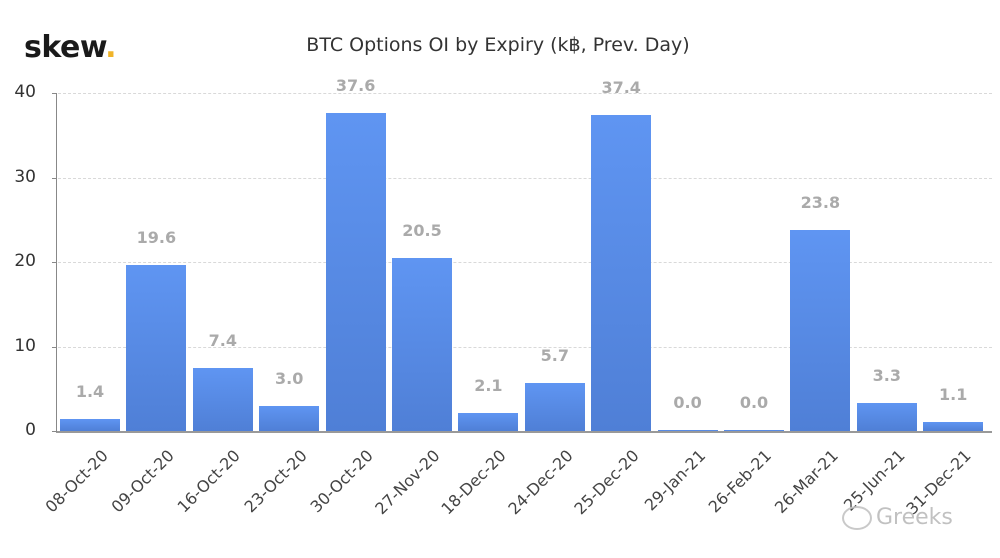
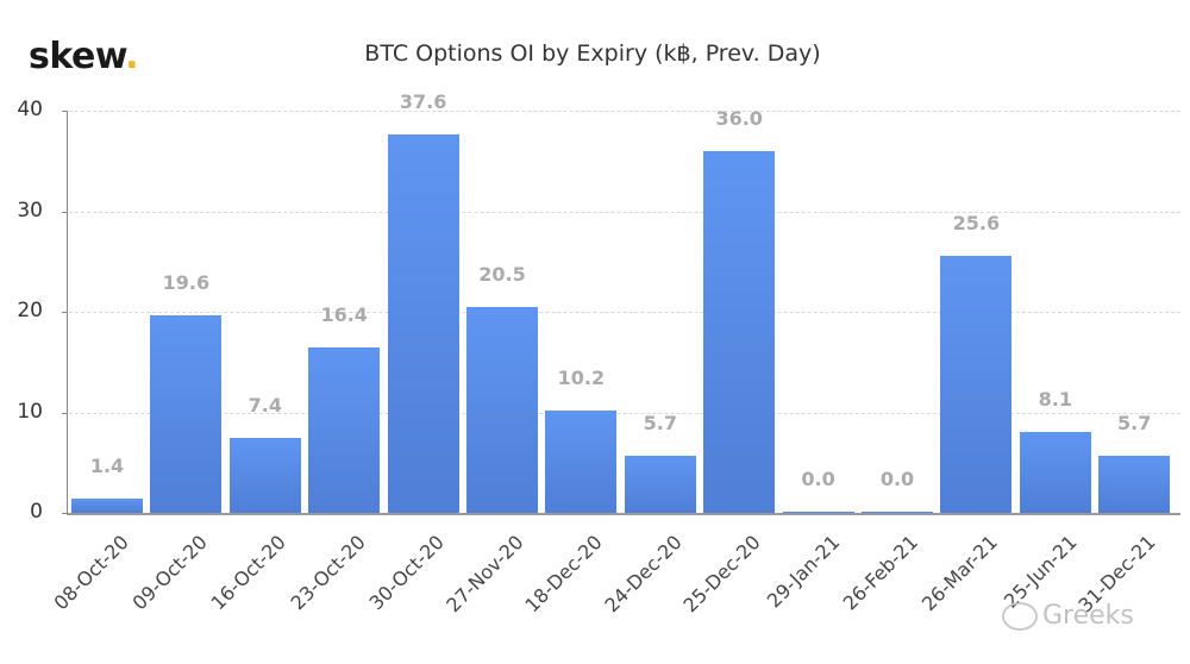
23-Oct-20: 3.0 -> 16.4
18-Dec-20: 2.1 -> 10.2
25-Dec-20: 37.4 -> 36.0
26-Mar-21: 23.8 -> 25.6
25-Jun-21: 3.3 -> 8.1
31-Dec-21: 1.1 -> 5.7
